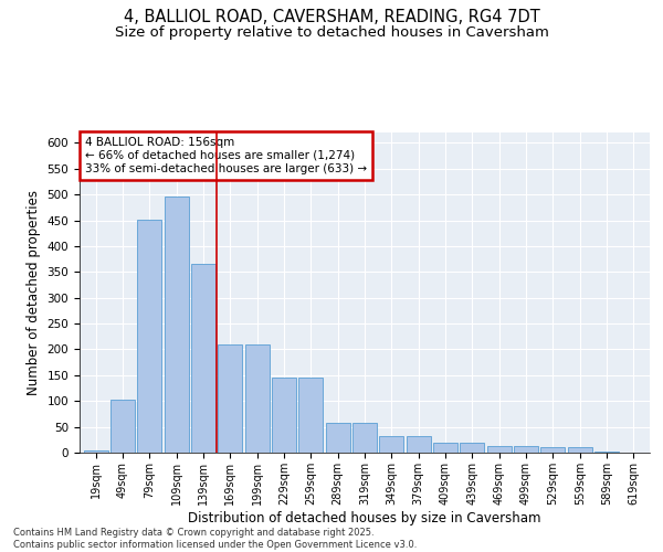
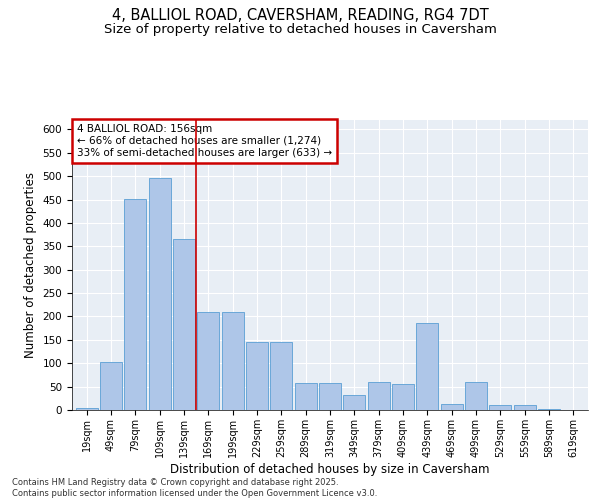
379sqm: 32 -> 60
409sqm: 20 -> 55
439sqm: 20 -> 185
499sqm: 12 -> 60
